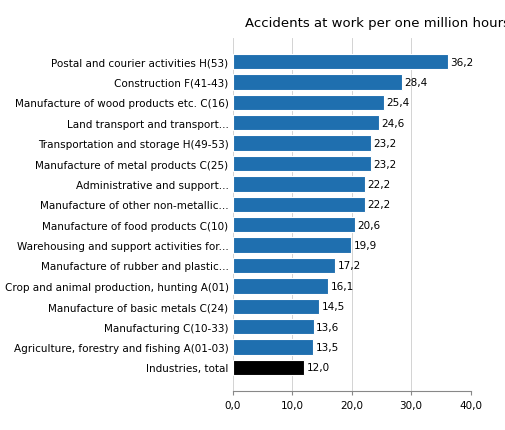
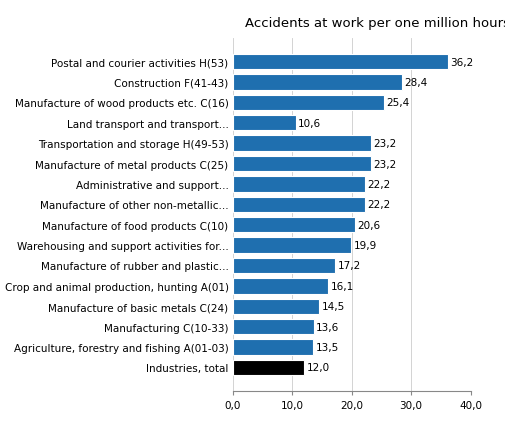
Land transport and transport...: 24,6 -> 10,6
